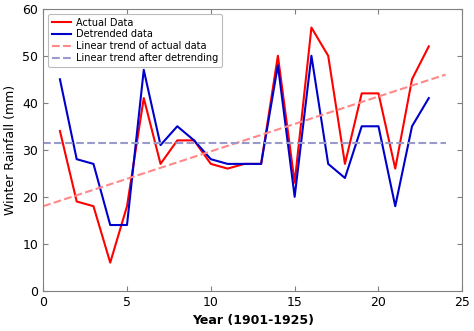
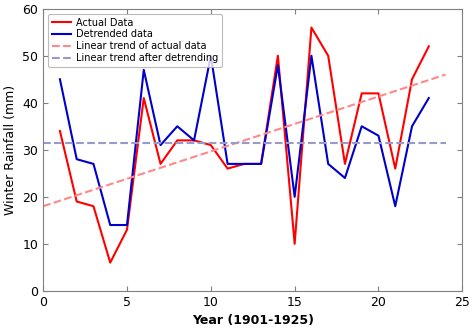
Actual Data/5: 18 -> 13
Actual Data/10: 27 -> 31
Detrended data/10: 28 -> 50
Actual Data/15: 23 -> 10
Detrended data/20: 35 -> 33
